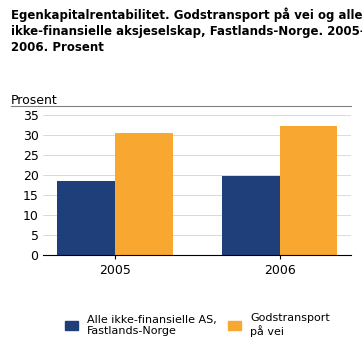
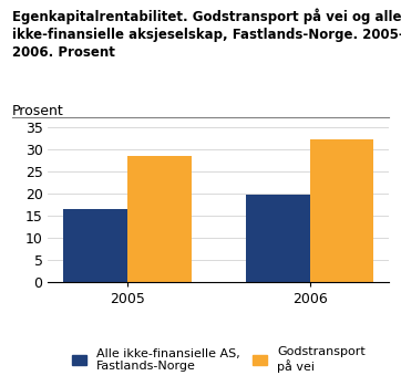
Alle ikke-finansielle AS, Fastlands-Norge/2005: 18.5 -> 16.4
Godstransport på vei/2005: 30.5 -> 28.6
